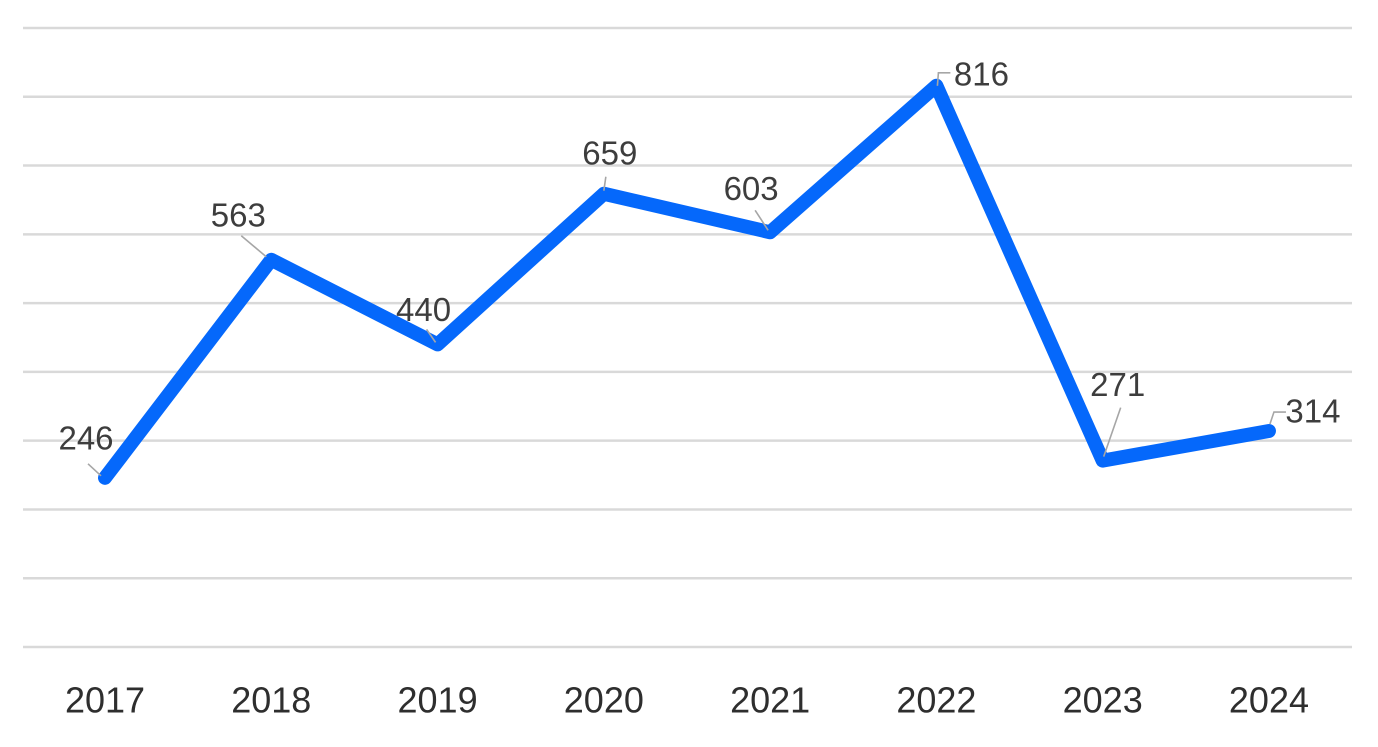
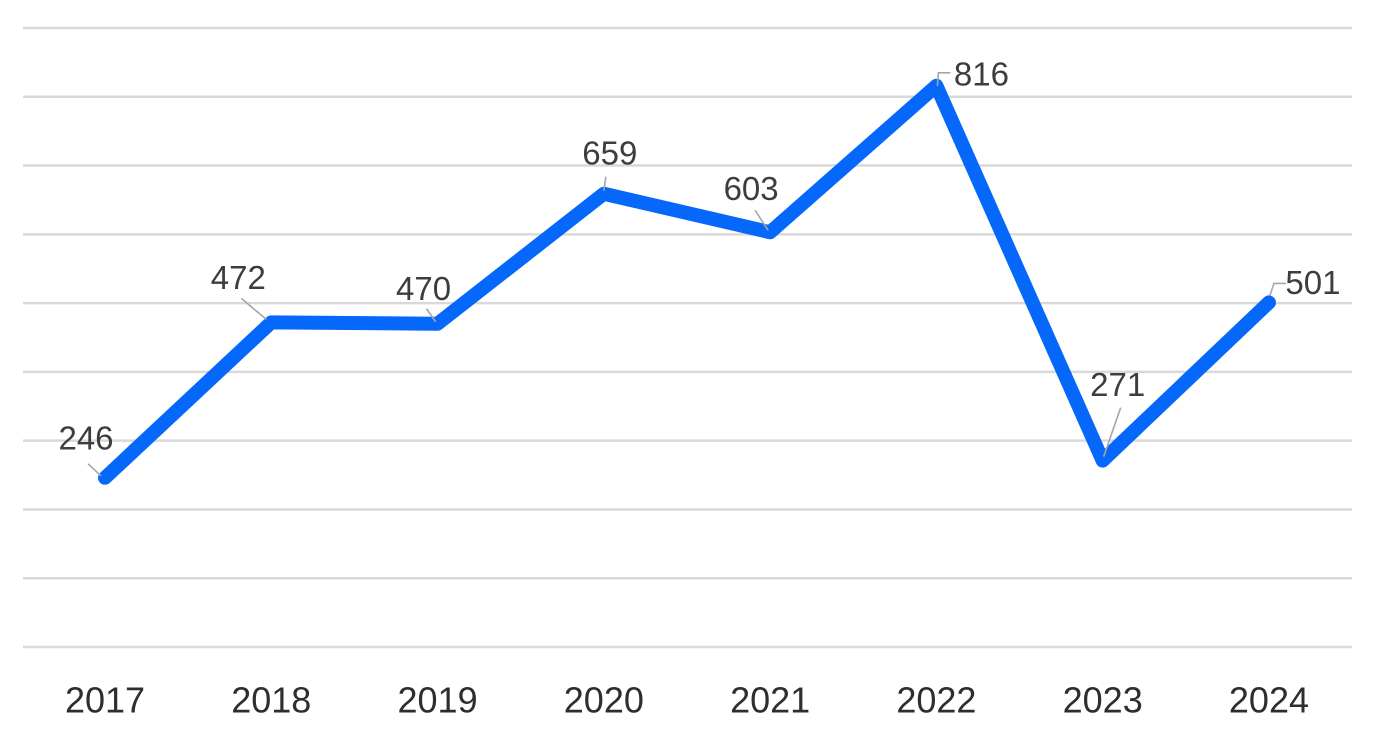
2018: 563 -> 472
2019: 440 -> 470
2024: 314 -> 501
